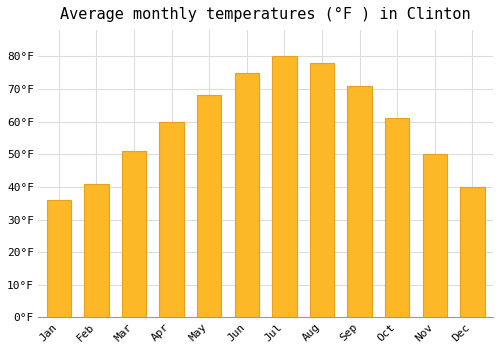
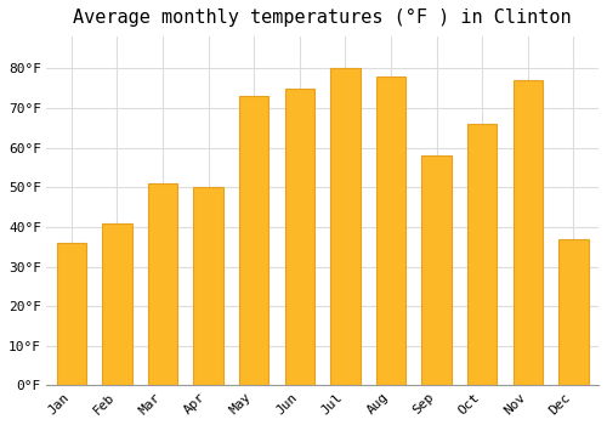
Apr: 60°F -> 50°F
May: 68°F -> 73°F
Sep: 71°F -> 58°F
Oct: 61°F -> 66°F
Nov: 50°F -> 77°F
Dec: 40°F -> 37°F
